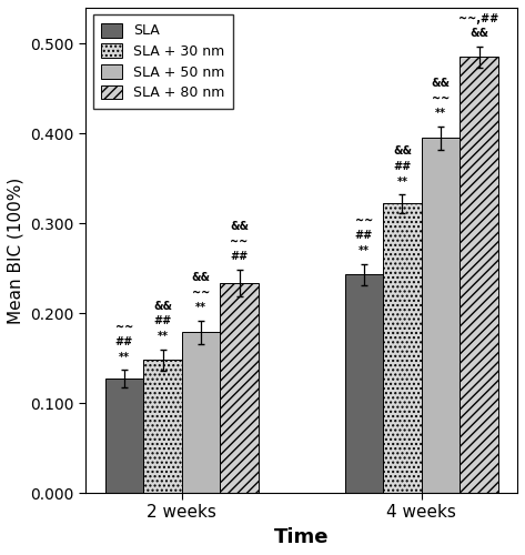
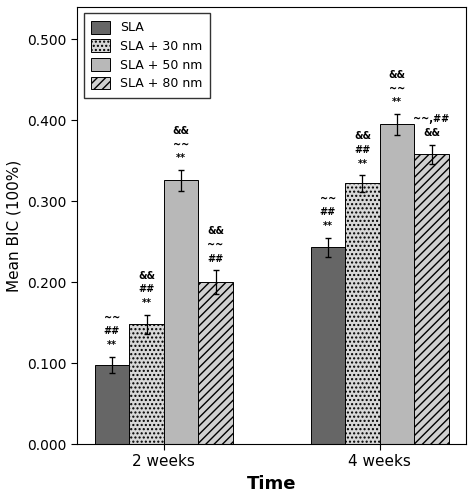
SLA/2 weeks: 0.127 -> 0.098
SLA + 50 nm/2 weeks: 0.179 -> 0.326
SLA + 80 nm/2 weeks: 0.234 -> 0.200
SLA + 80 nm/4 weeks: 0.485 -> 0.358
